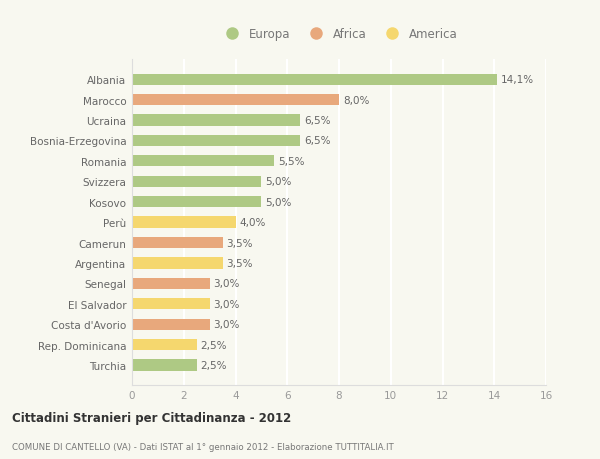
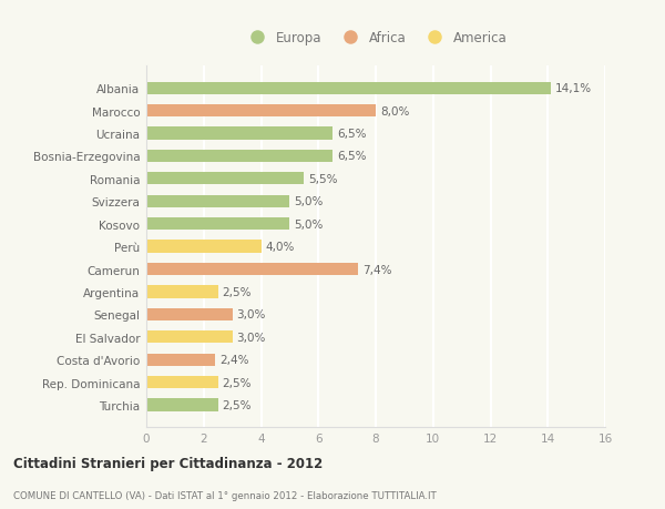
Camerun: 3,5% -> 7,4%
Argentina: 3,5% -> 2,5%
Costa d'Avorio: 3,0% -> 2,4%
